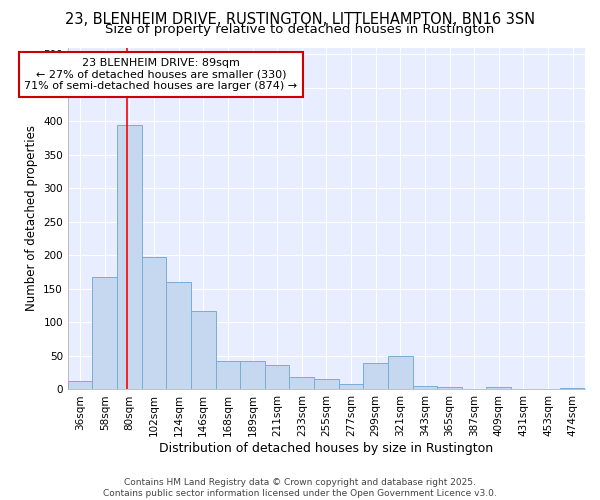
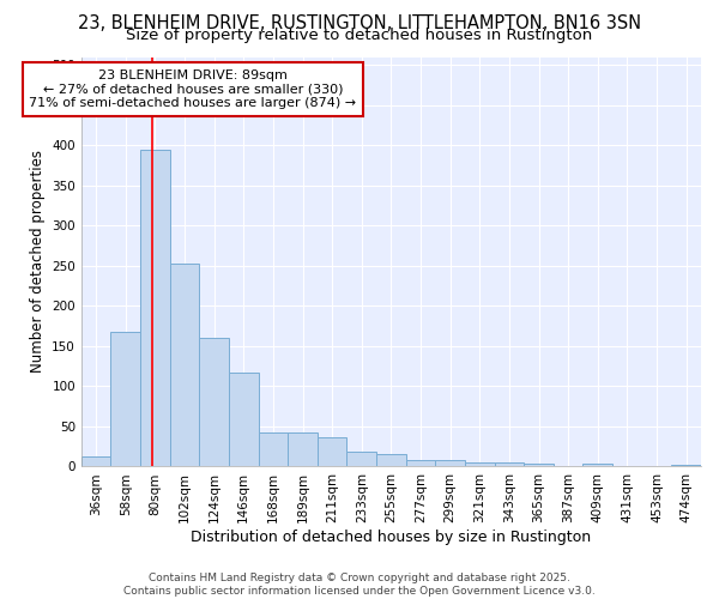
102sqm: 198 -> 253
299sqm: 40 -> 8
321sqm: 50 -> 5
